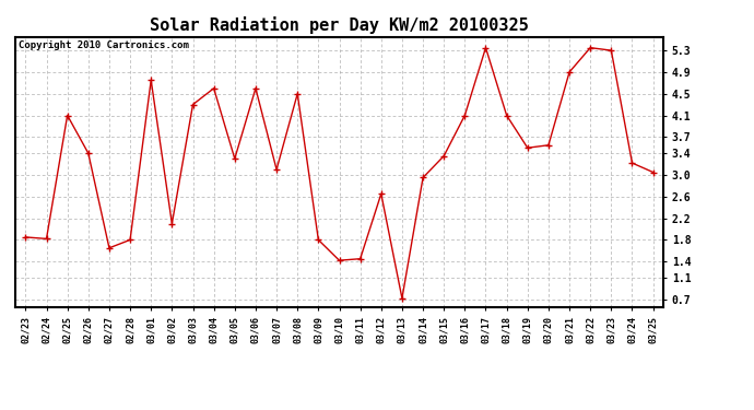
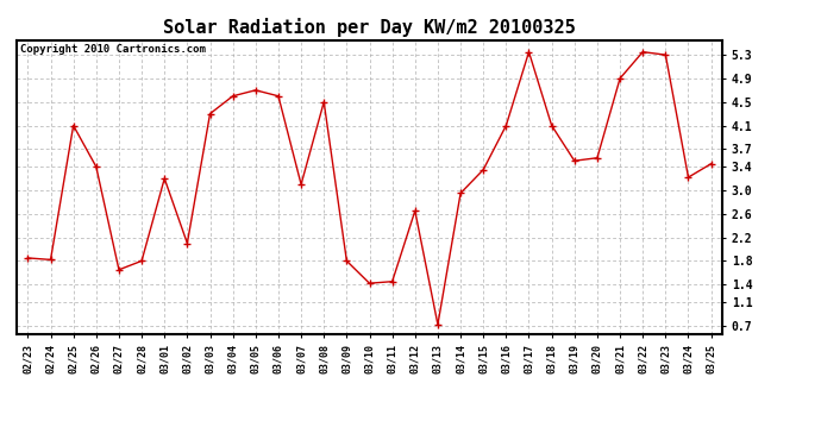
03/01: 4.75 -> 3.20
03/05: 3.30 -> 4.70
03/25: 3.05 -> 3.45
